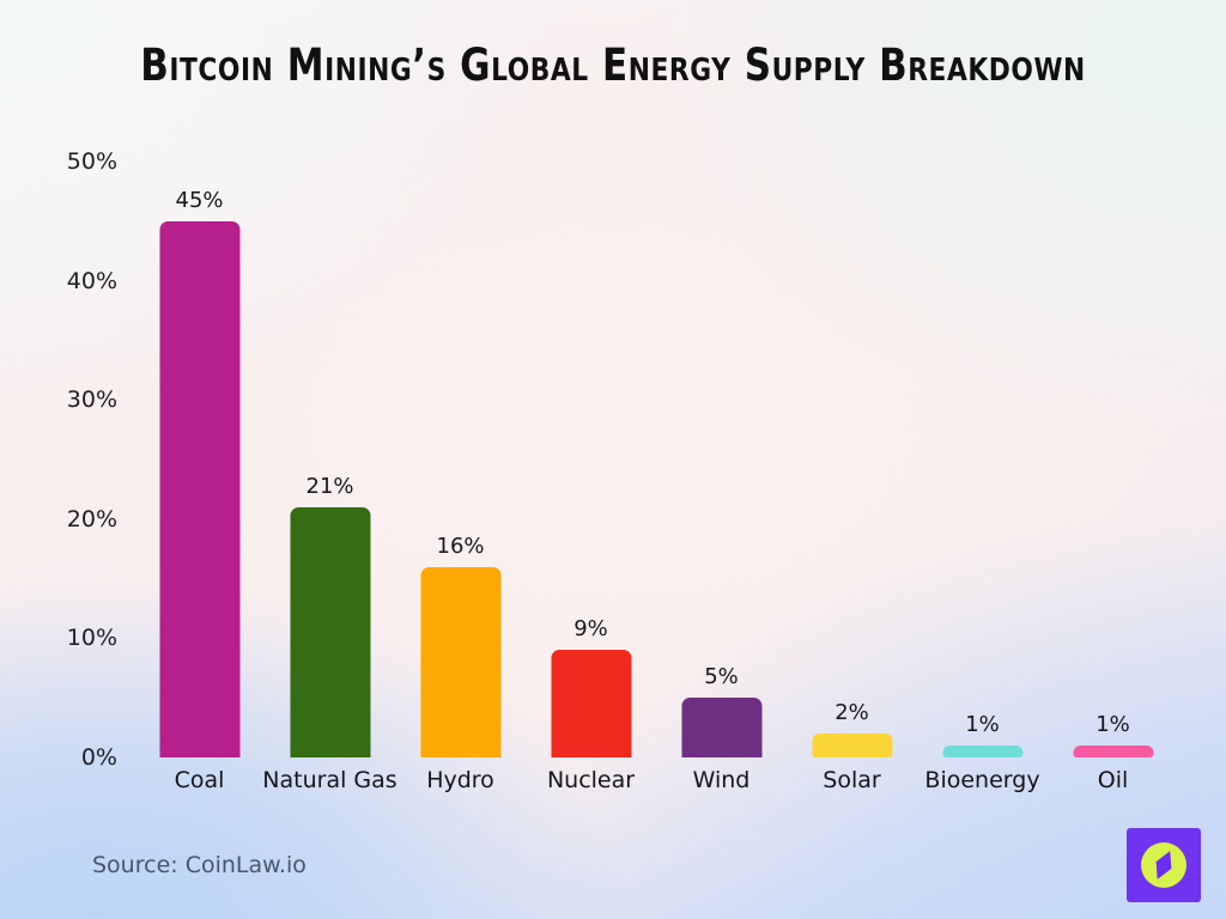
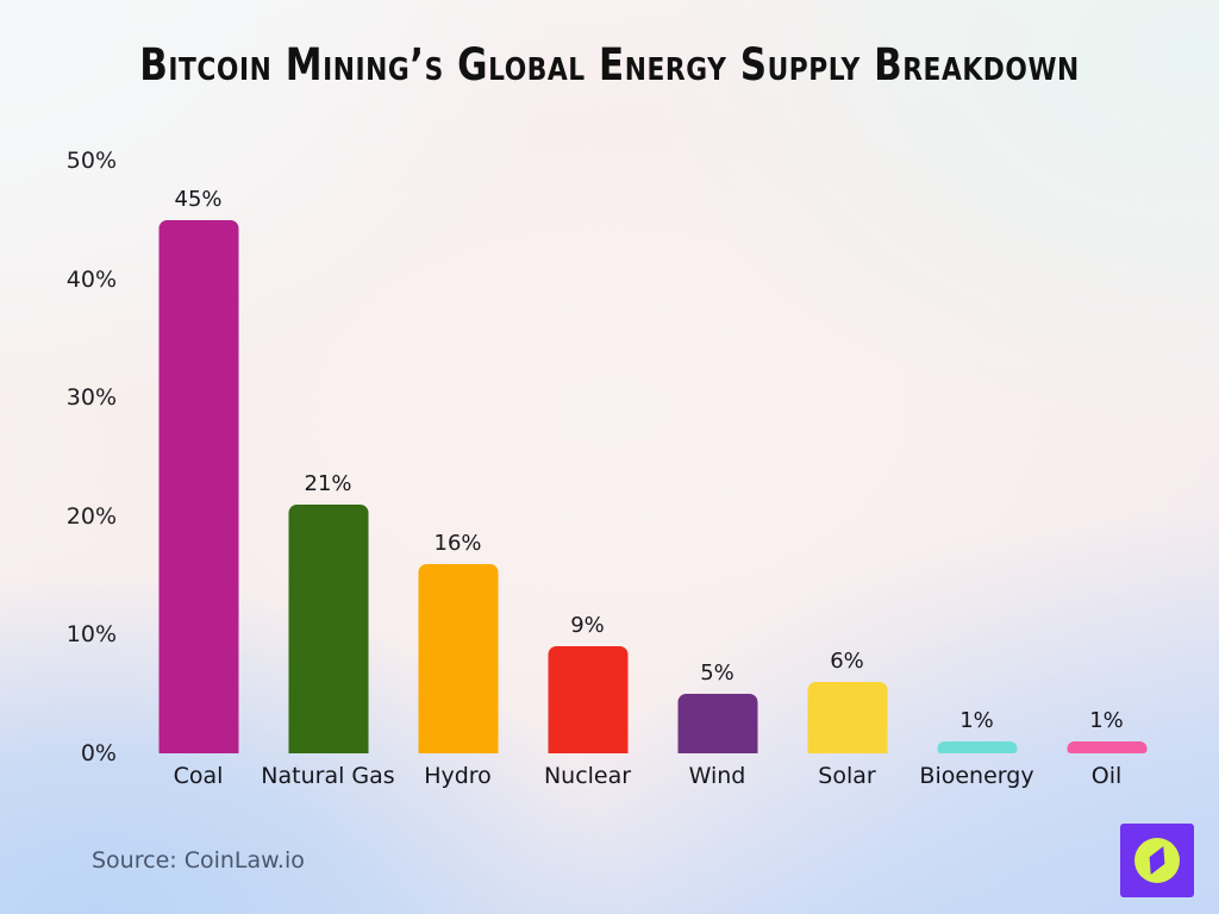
Solar: 2% -> 6%
